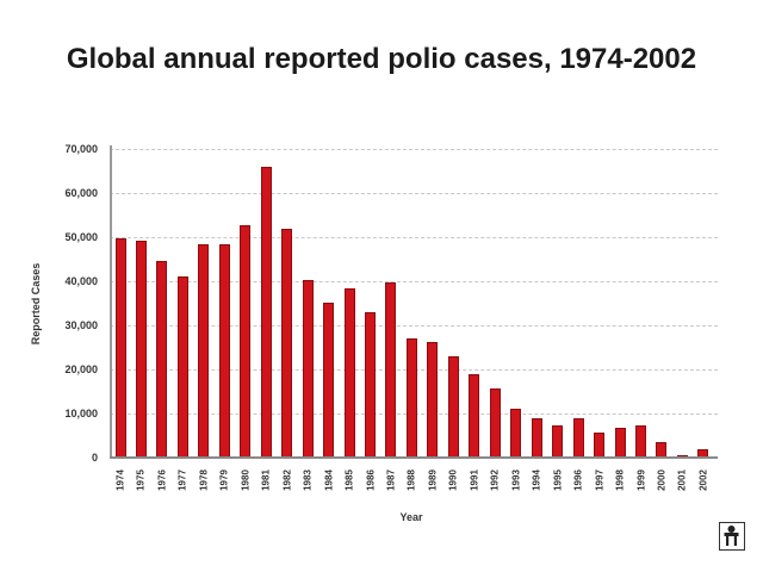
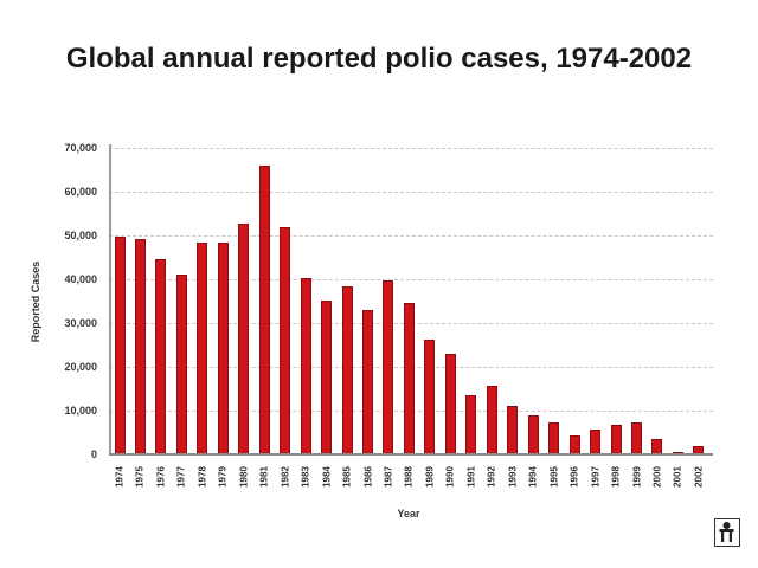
1988: 27000 -> 35000
1991: 19000 -> 13000
1996: 9000 -> 4000
